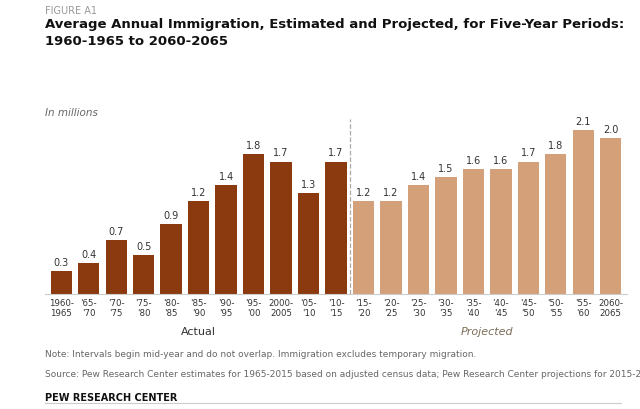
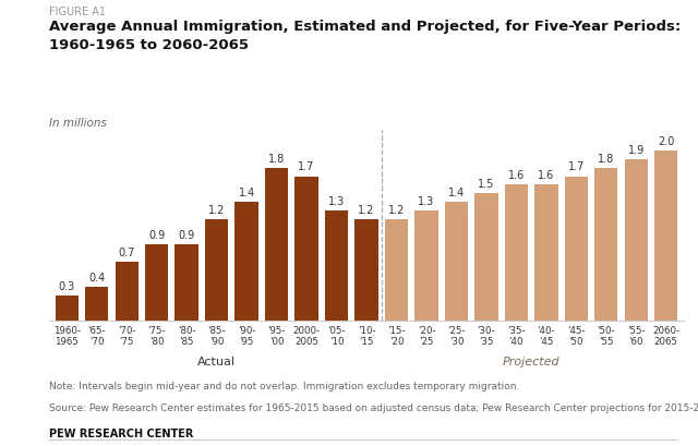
'75- '80: 0.5 -> 0.9
'10- '15: 1.7 -> 1.2
'20- '25: 1.2 -> 1.3
'55- '60: 2.1 -> 1.9
